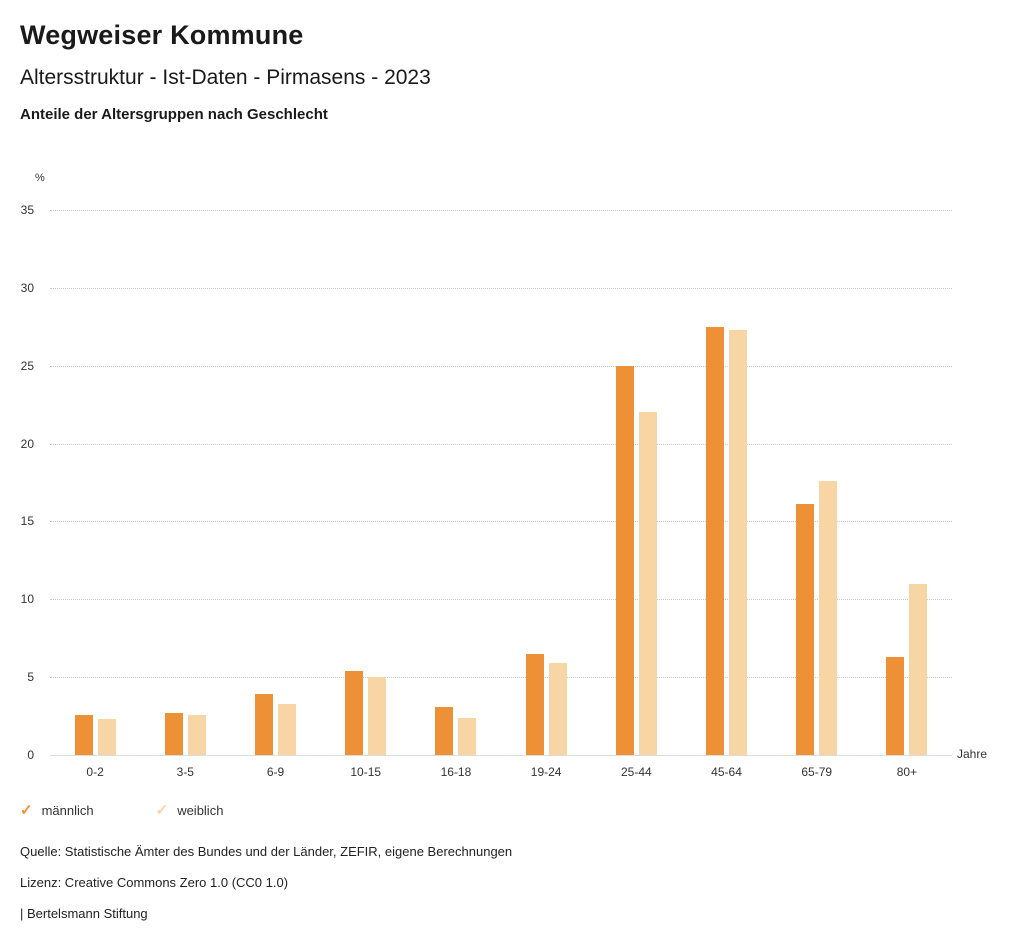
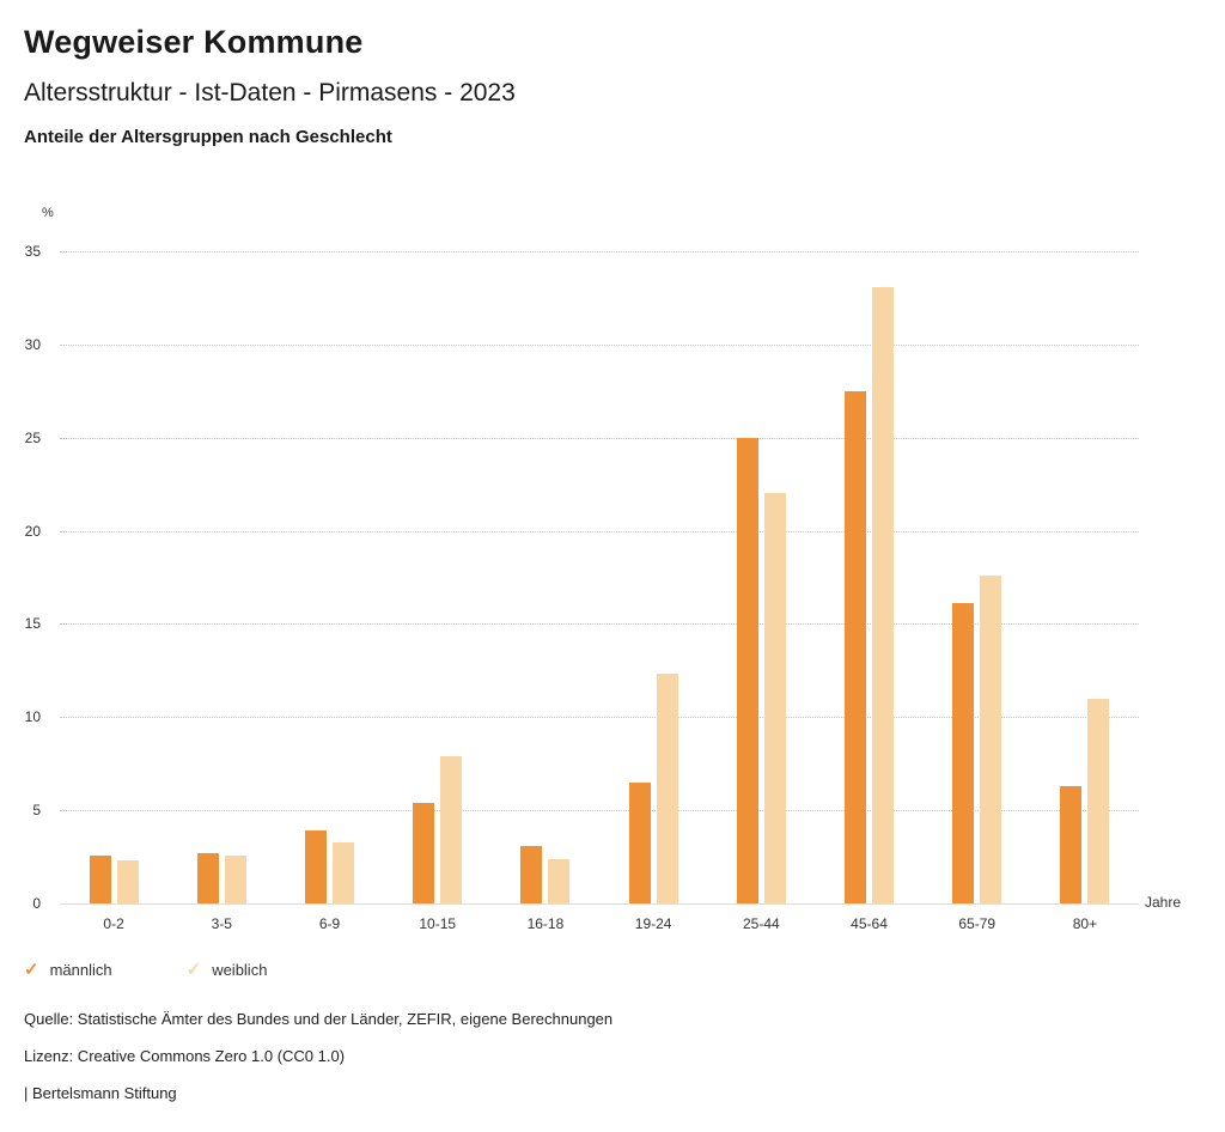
weiblich/10-15: 5.0 -> 7.9
weiblich/19-24: 5.9 -> 12.3
weiblich/45-64: 27.3 -> 33.1
